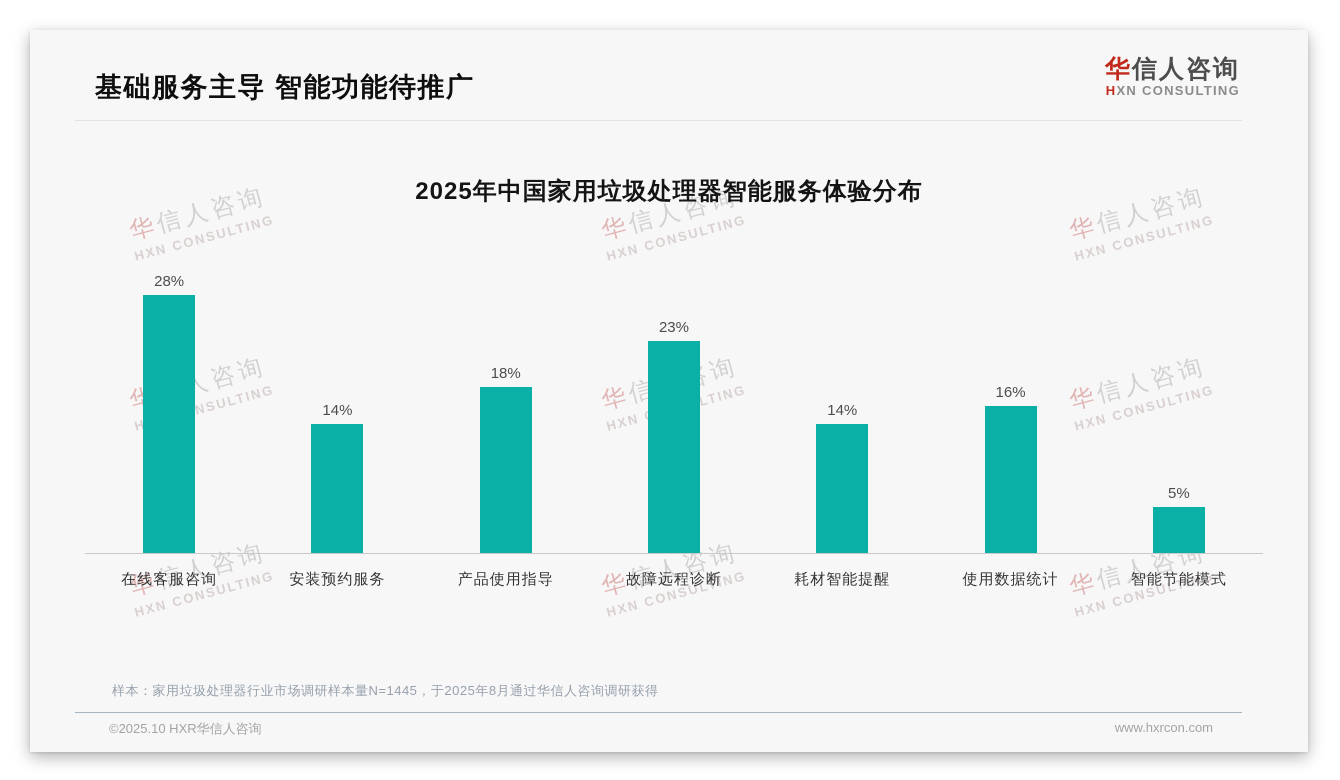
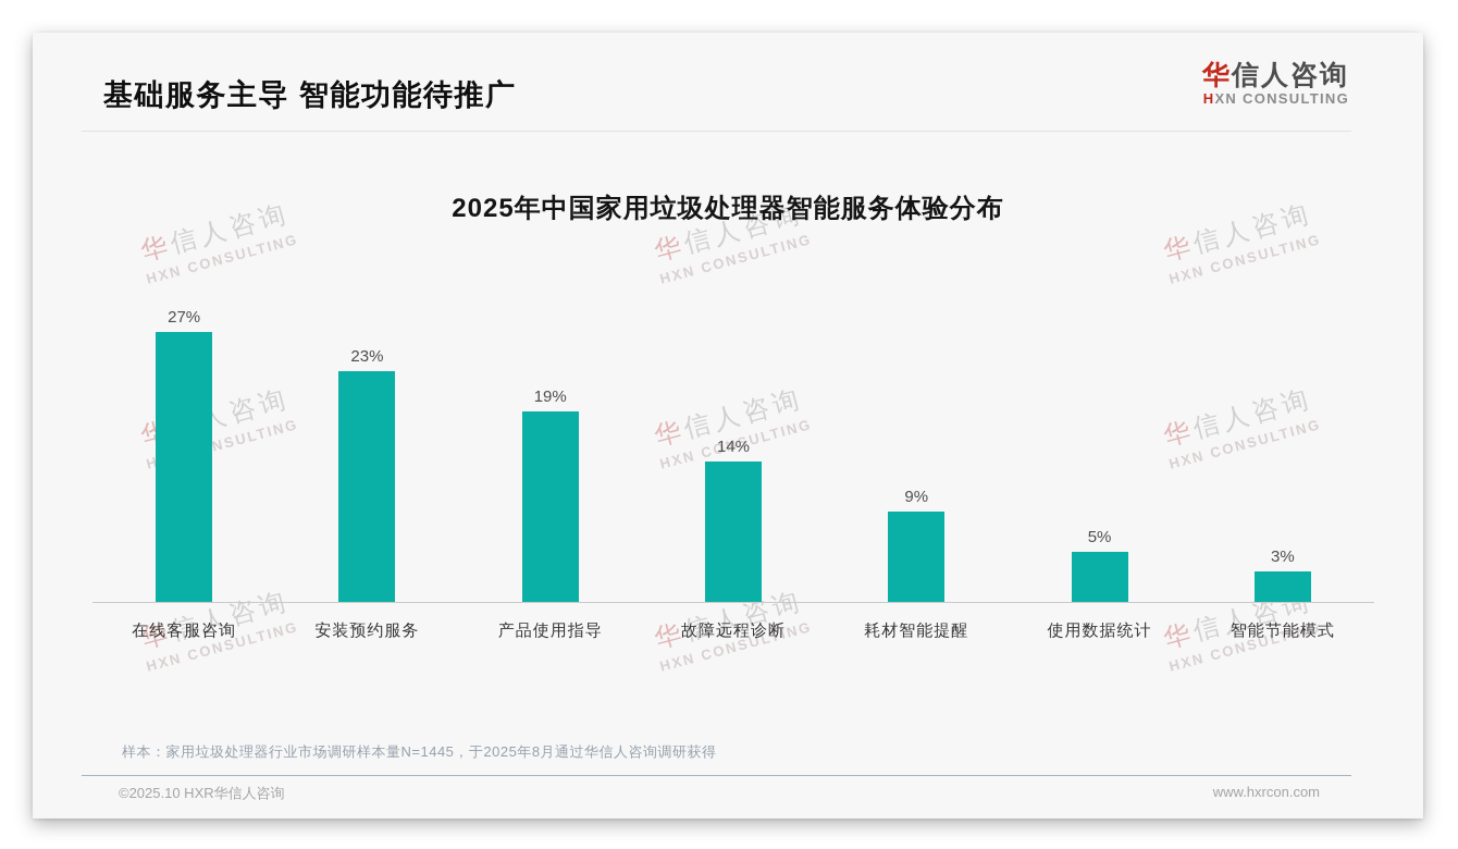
在线客服咨询: 28% -> 27%
安装预约服务: 14% -> 23%
产品使用指导: 18% -> 19%
故障远程诊断: 23% -> 14%
耗材智能提醒: 14% -> 9%
使用数据统计: 16% -> 5%
智能节能模式: 5% -> 3%
